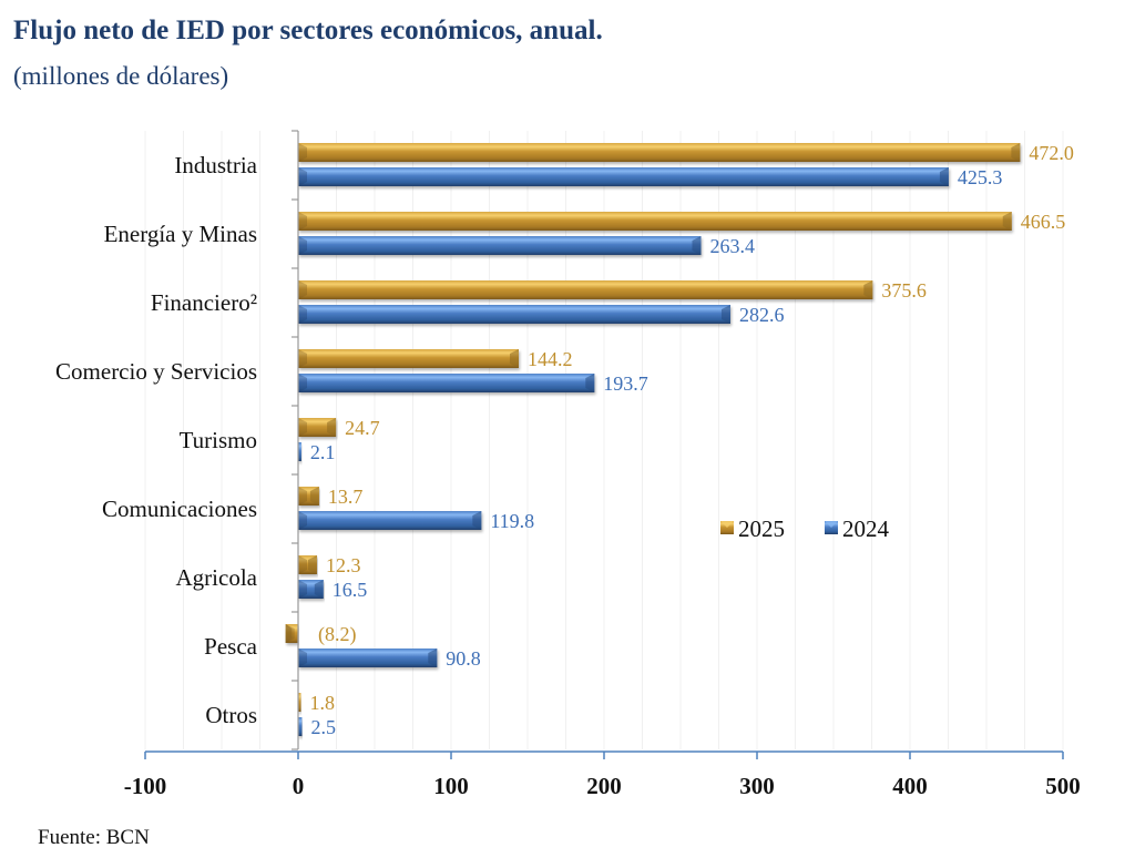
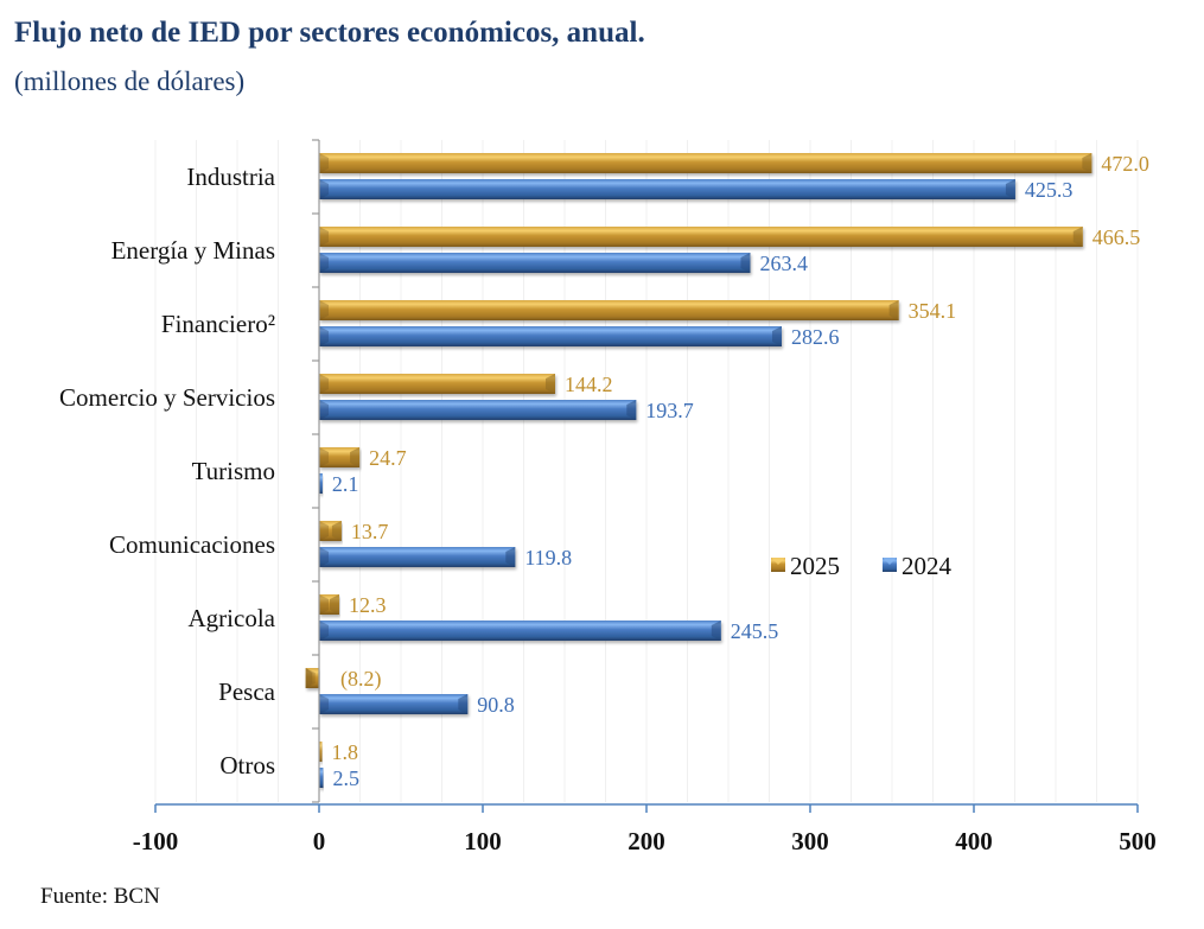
2025/Financiero²: 375.6 -> 354.1
2024/Agricola: 16.5 -> 245.5
